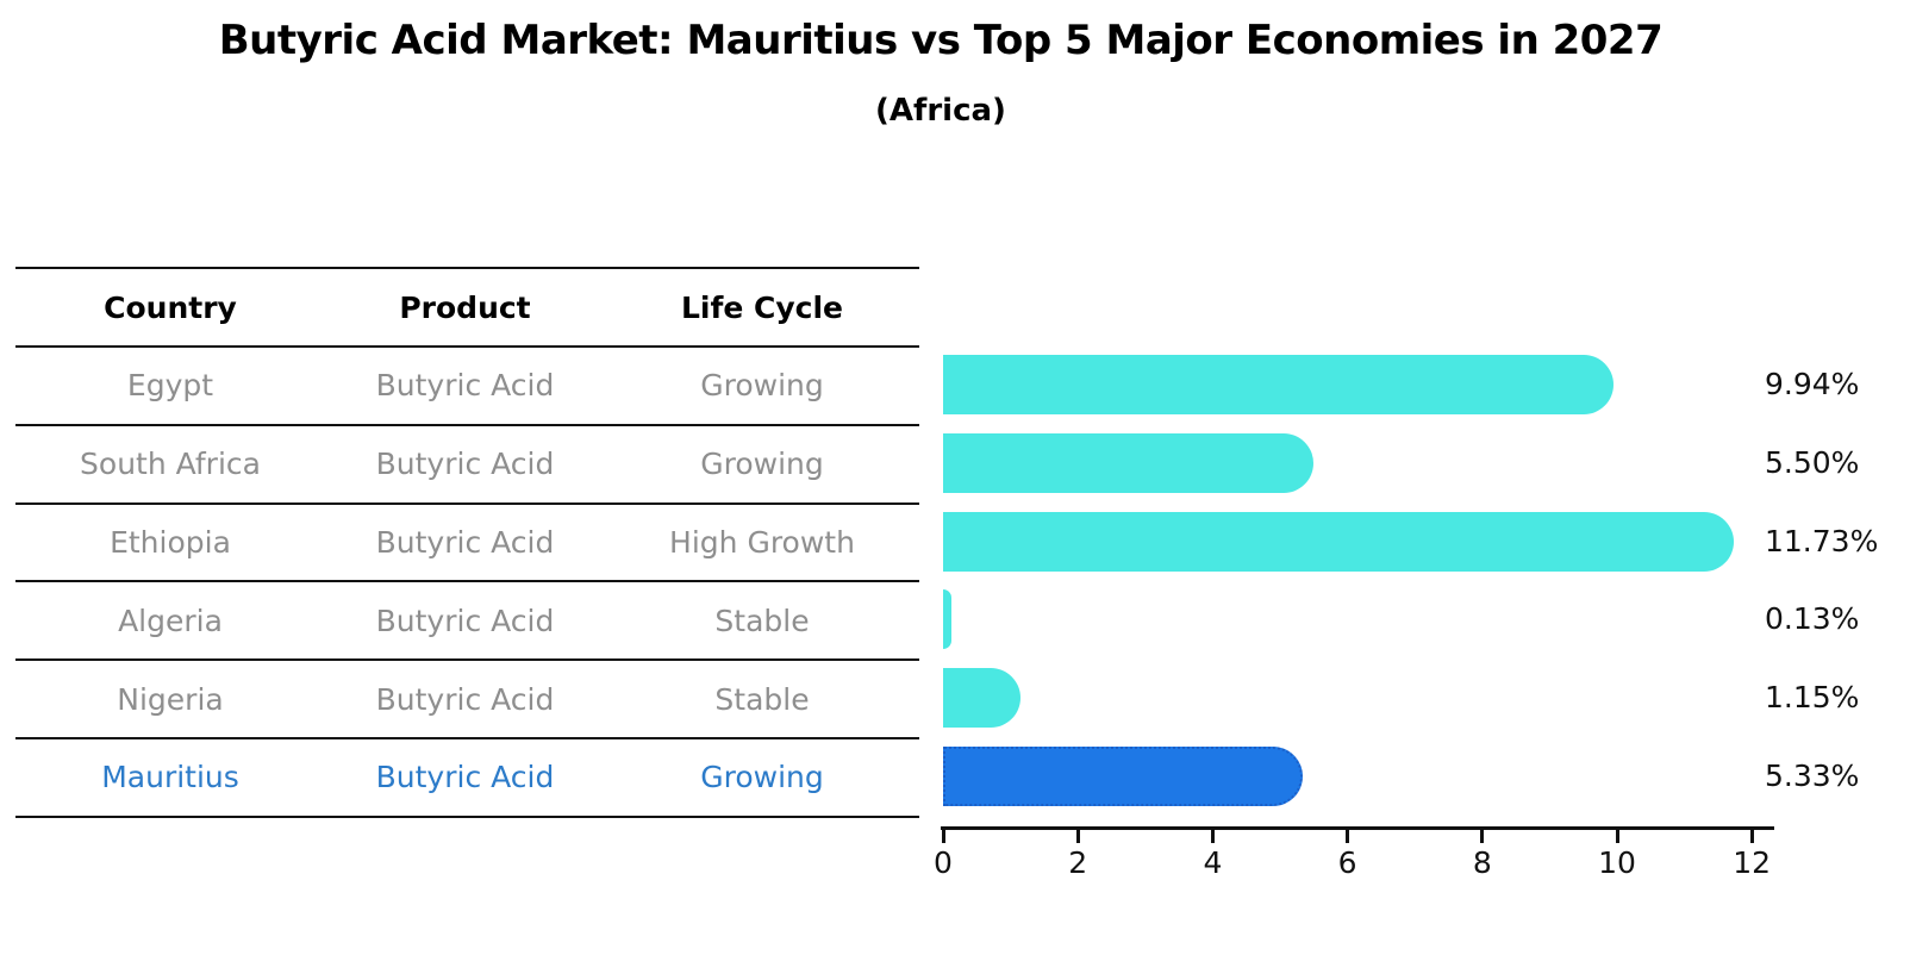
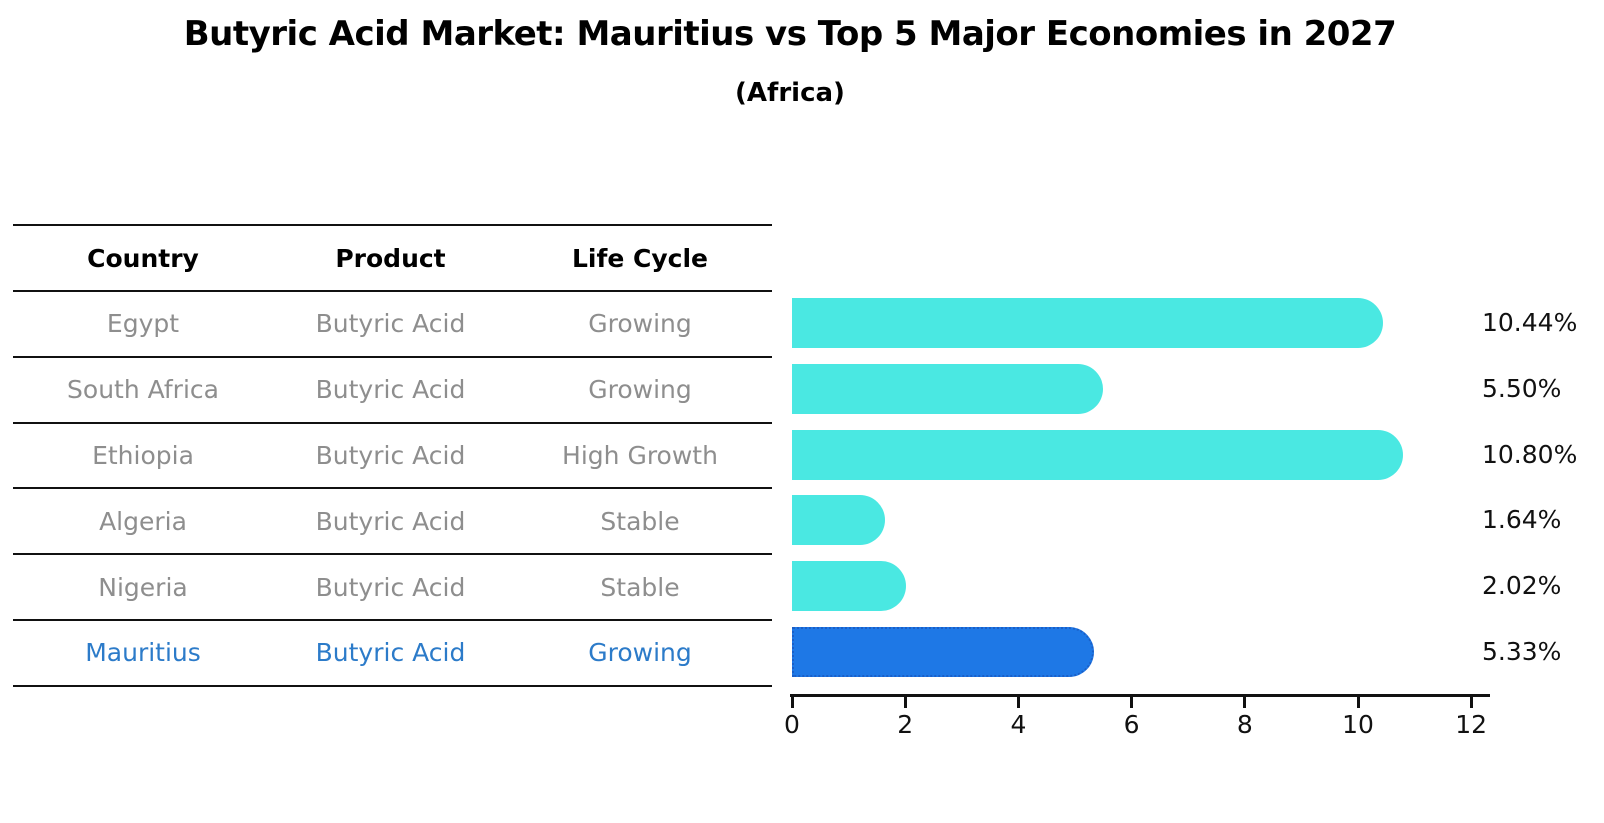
Egypt: 9.94% -> 10.44%
Ethiopia: 11.73% -> 10.80%
Algeria: 0.13% -> 1.64%
Nigeria: 1.15% -> 2.02%
